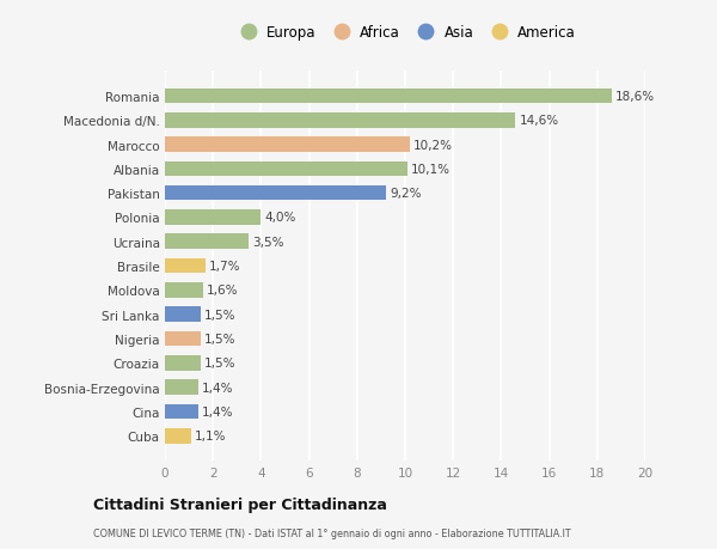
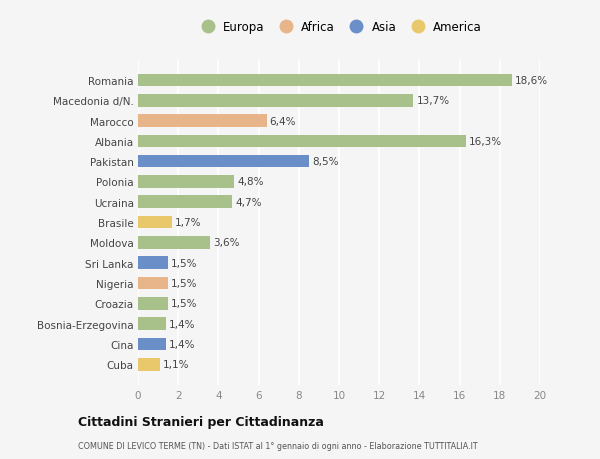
Macedonia d/N.: 14,6% -> 13,7%
Marocco: 10,2% -> 6,4%
Albania: 10,1% -> 16,3%
Pakistan: 9,2% -> 8,5%
Polonia: 4,0% -> 4,8%
Ucraina: 3,5% -> 4,7%
Moldova: 1,6% -> 3,6%
